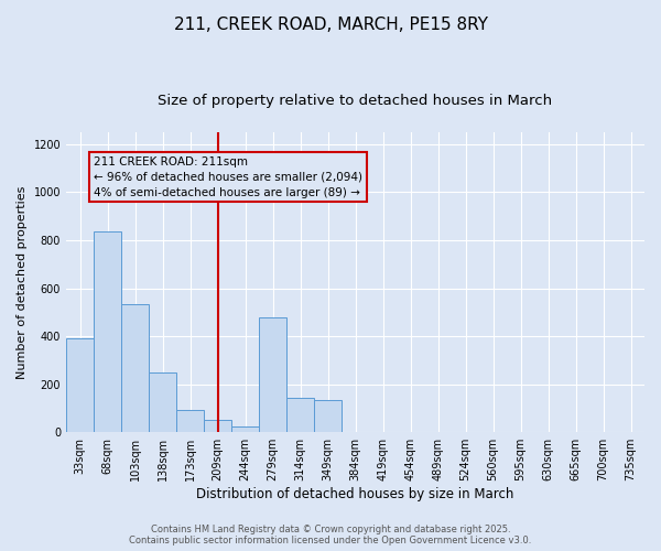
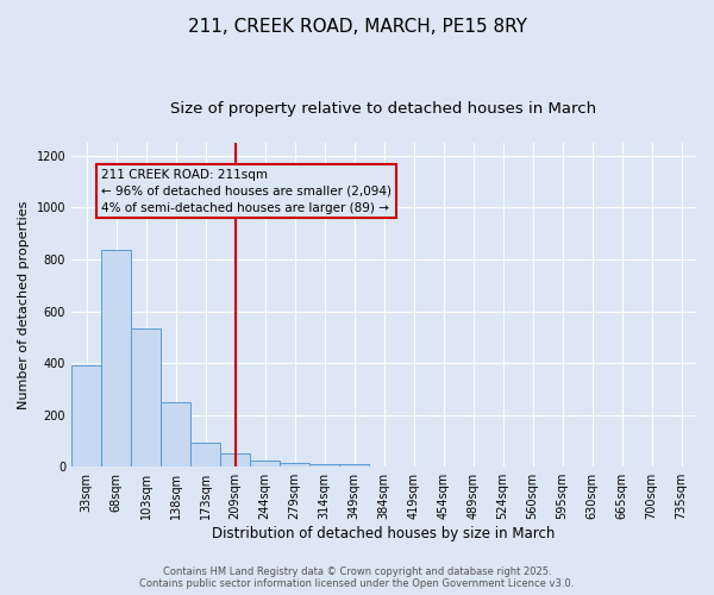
279sqm: 480 -> 15
314sqm: 145 -> 10
349sqm: 135 -> 8
